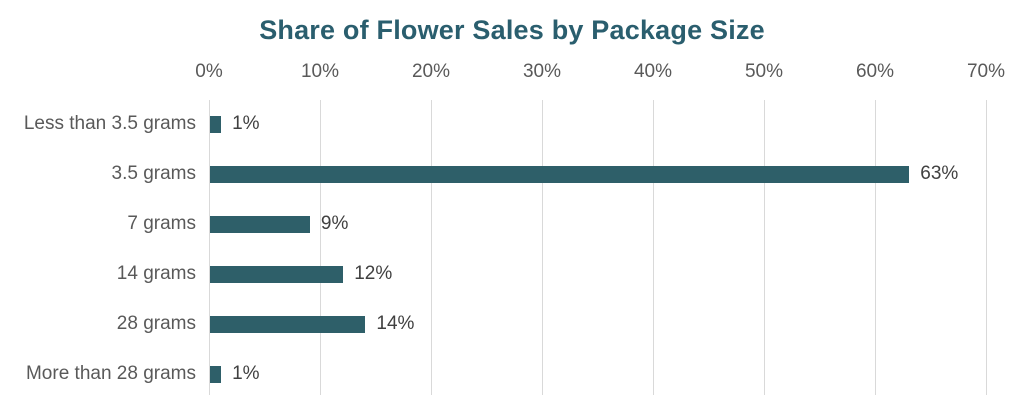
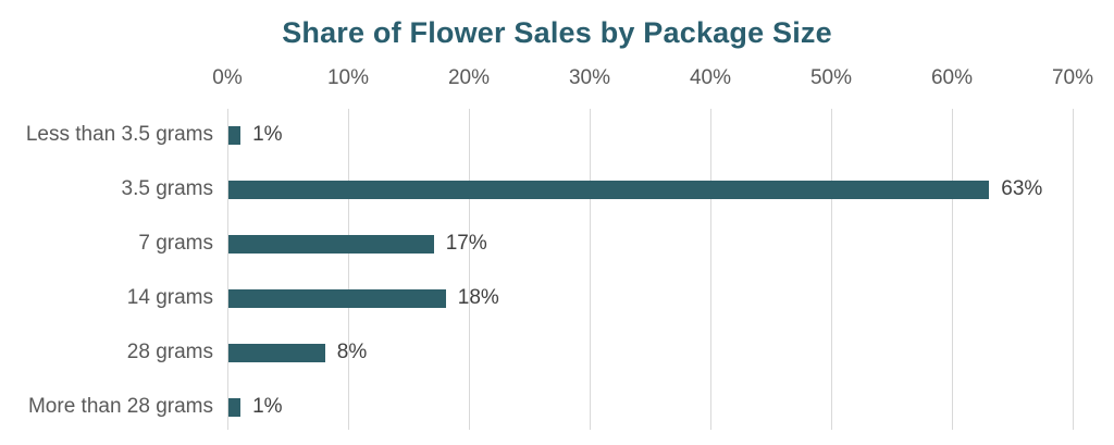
7 grams: 9% -> 17%
14 grams: 12% -> 18%
28 grams: 14% -> 8%
